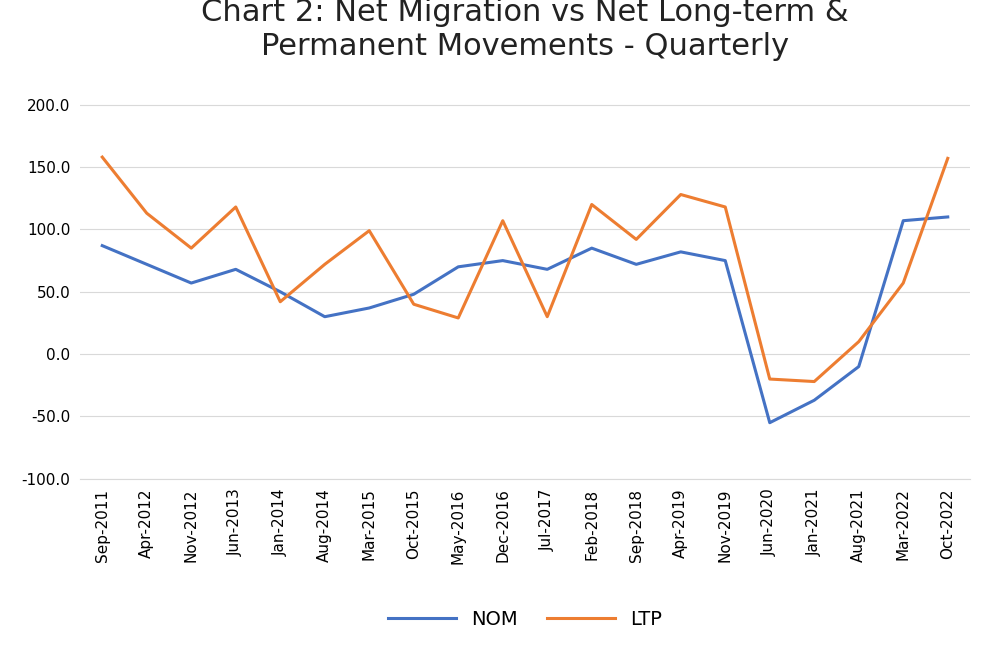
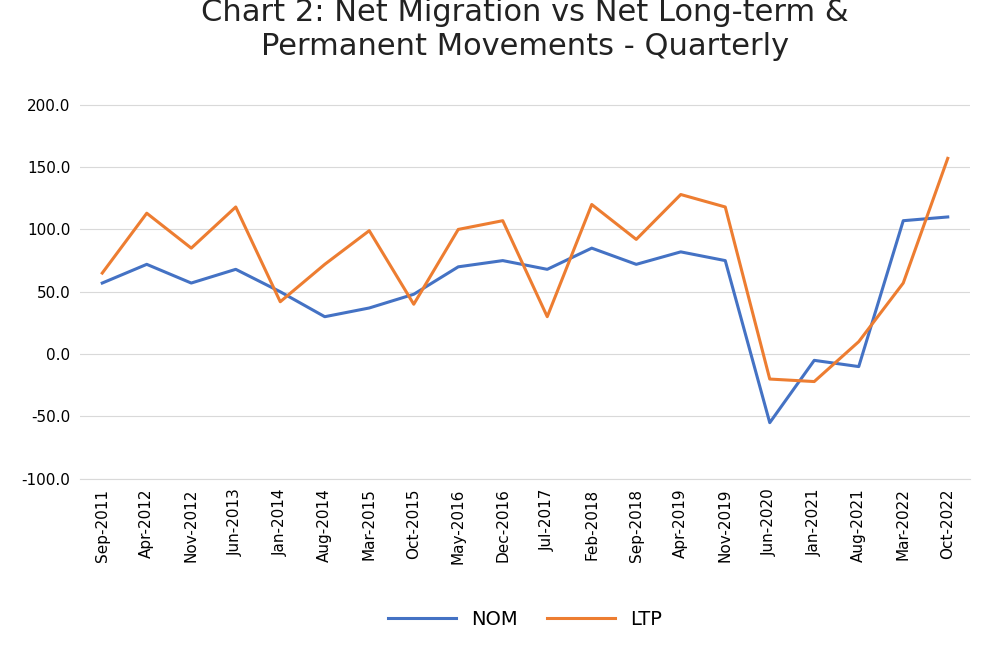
NOM/Sep-2011: 87 -> 57
LTP/Sep-2011: 158 -> 65
LTP/May-2016: 29 -> 100
NOM/Jan-2021: -37 -> -5
